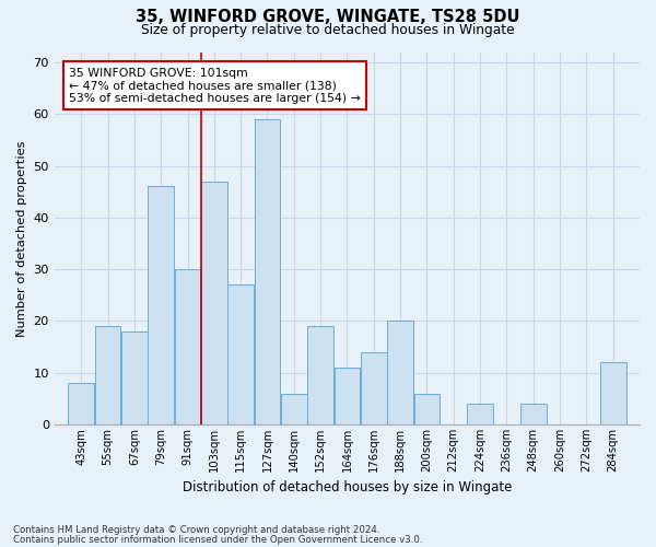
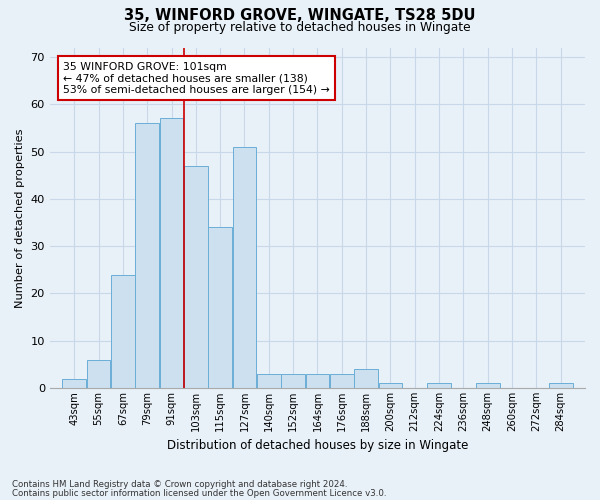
43sqm: 8 -> 2
55sqm: 19 -> 6
67sqm: 18 -> 24
79sqm: 46 -> 56
91sqm: 30 -> 57
115sqm: 27 -> 34
127sqm: 59 -> 51
140sqm: 6 -> 3
152sqm: 19 -> 3
164sqm: 11 -> 3
176sqm: 14 -> 3
188sqm: 20 -> 4
200sqm: 6 -> 1
224sqm: 4 -> 1
248sqm: 4 -> 1
284sqm: 12 -> 1
